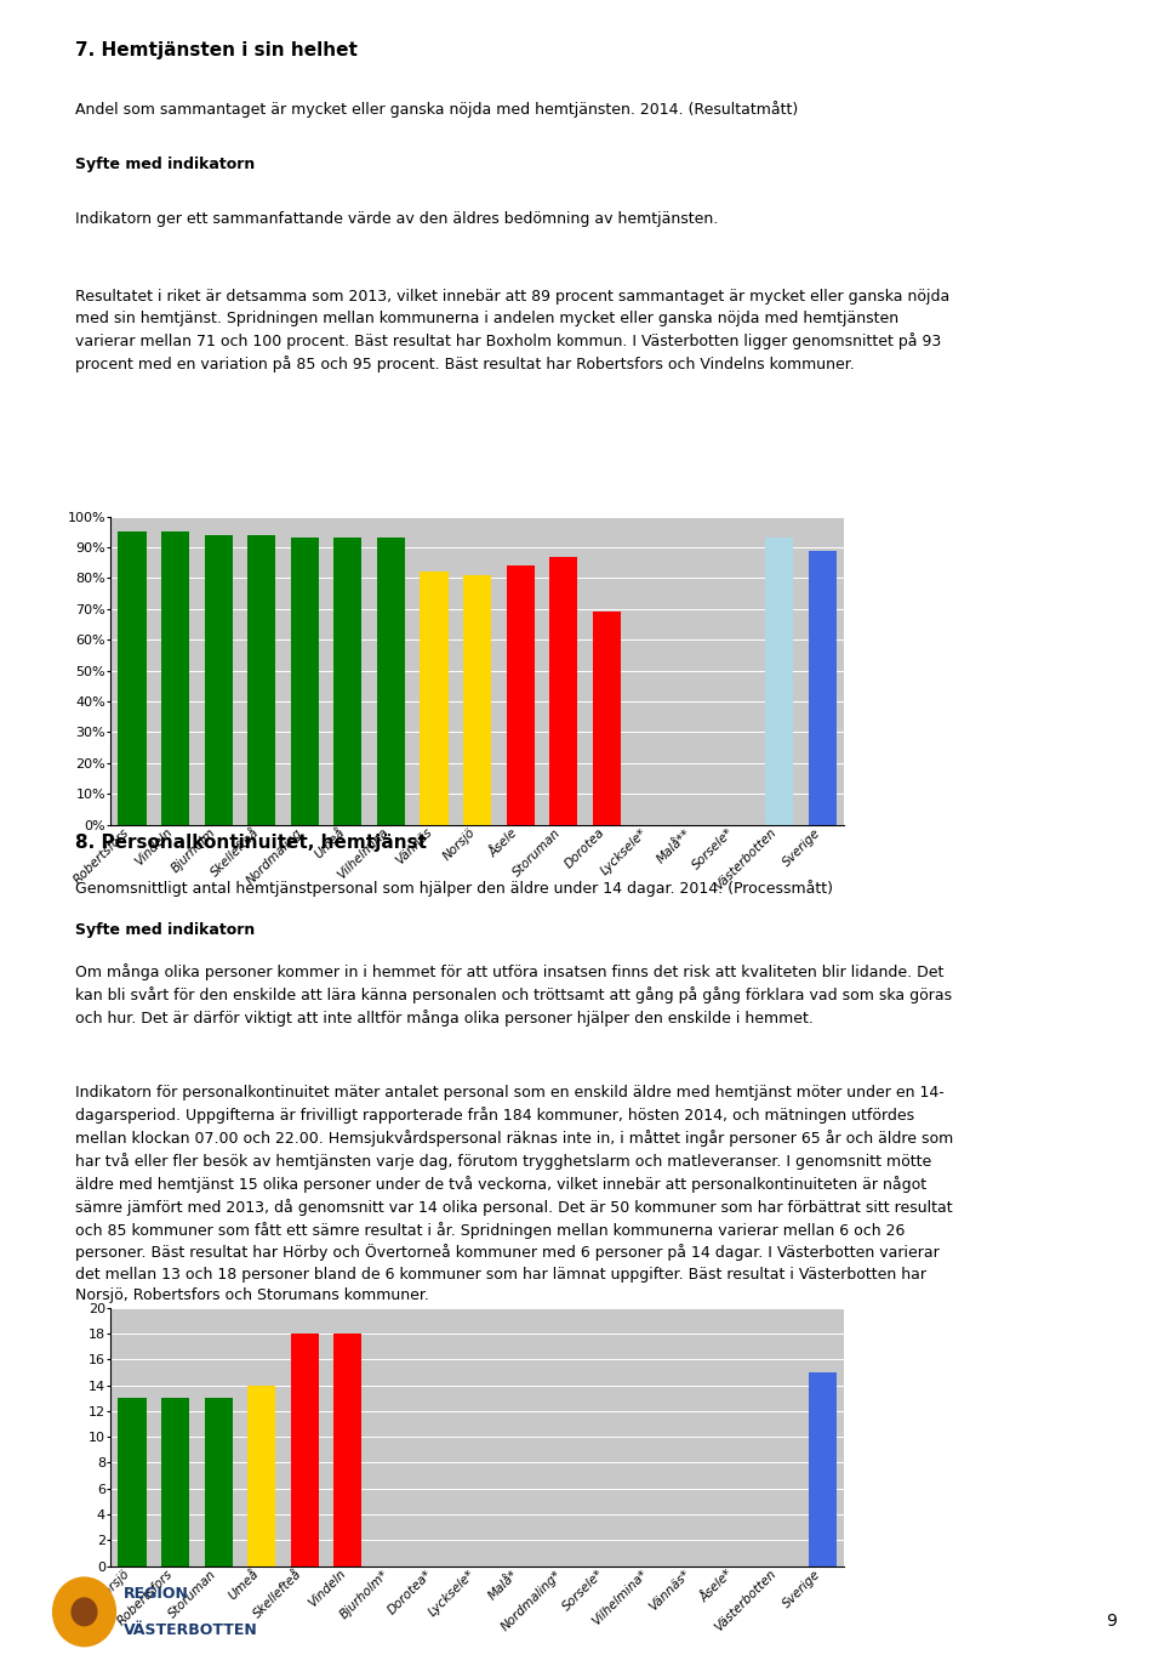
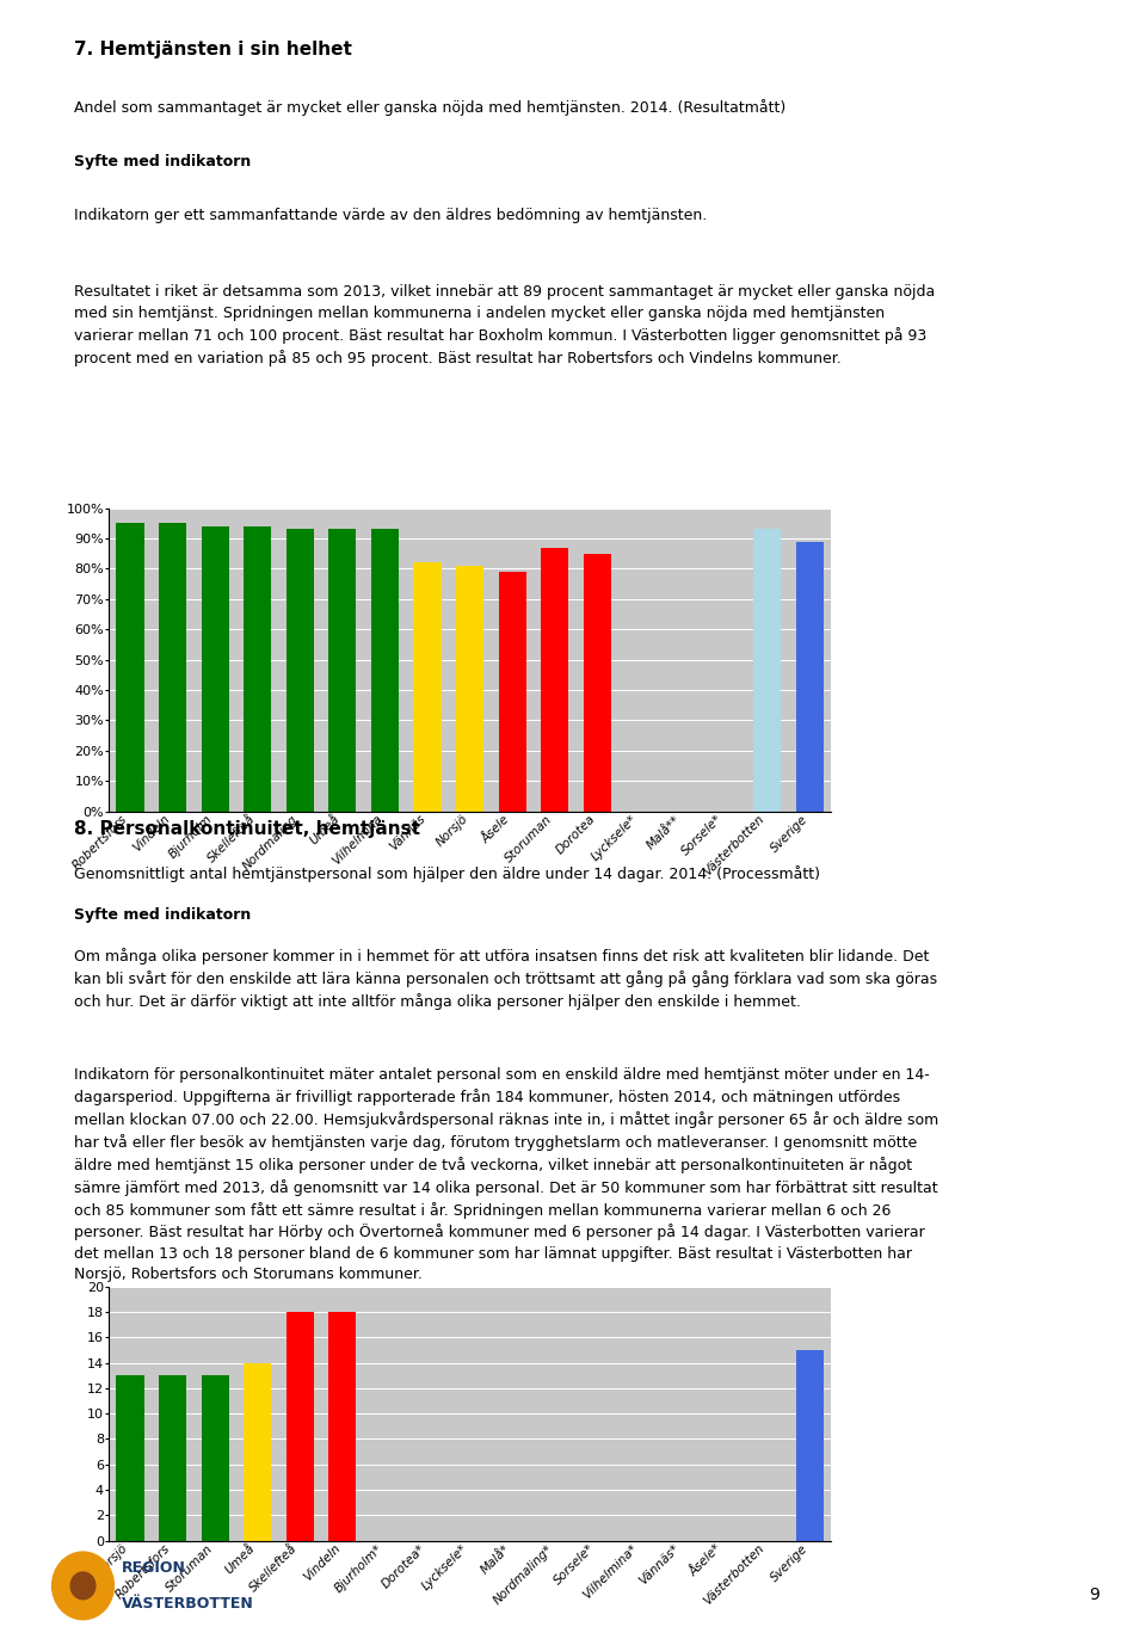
Åsele: 84% -> 79%
Dorotea: 69% -> 85%
